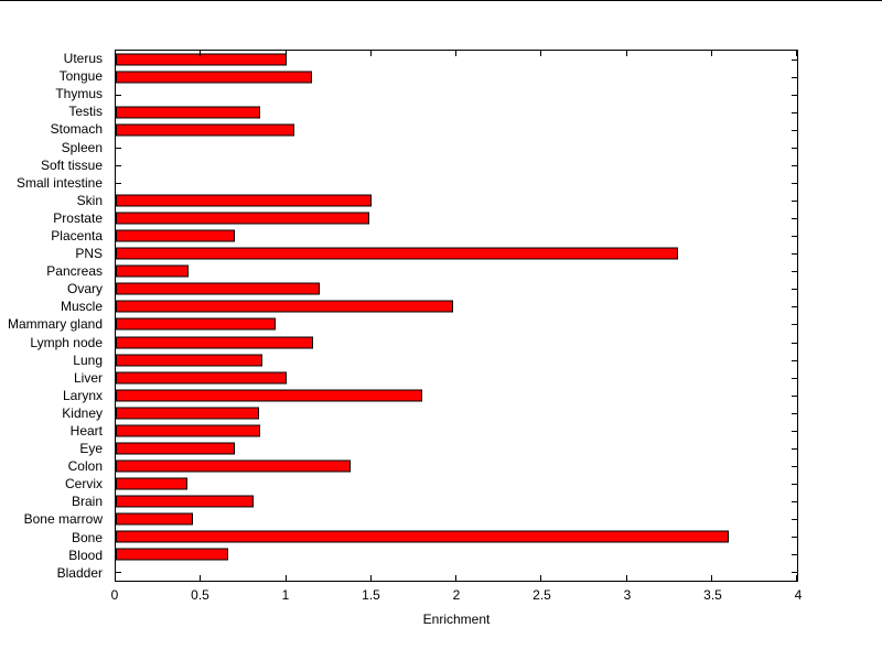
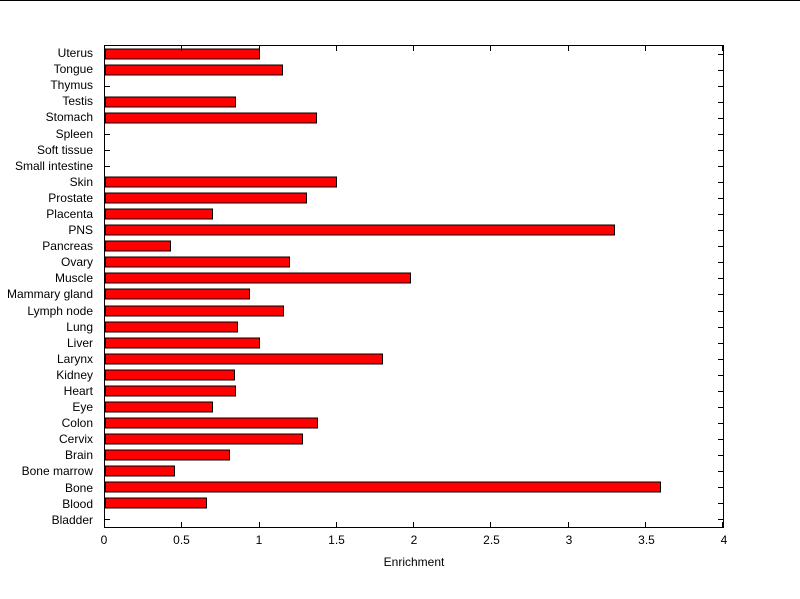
Stomach: 1.05 -> 1.37
Prostate: 1.49 -> 1.31
Cervix: 0.42 -> 1.28
